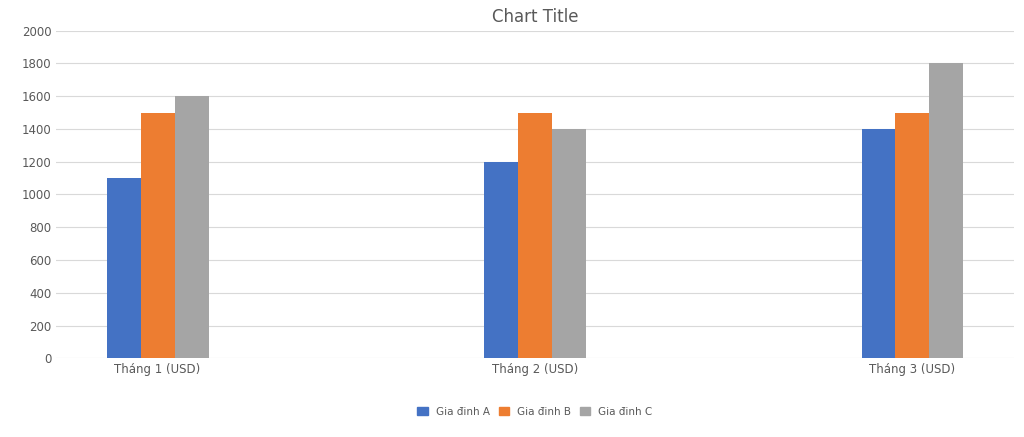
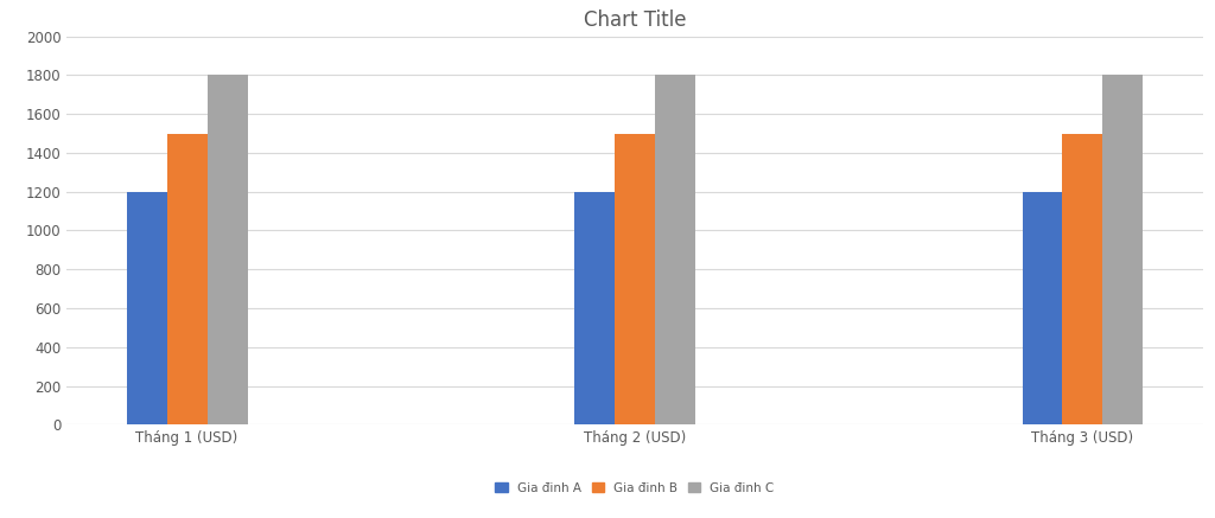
Gia đinh A/Tháng 1 (USD): 1100 -> 1200
Gia đinh C/Tháng 1 (USD): 1600 -> 1800
Gia đinh C/Tháng 2 (USD): 1400 -> 1800
Gia đinh A/Tháng 3 (USD): 1400 -> 1200
